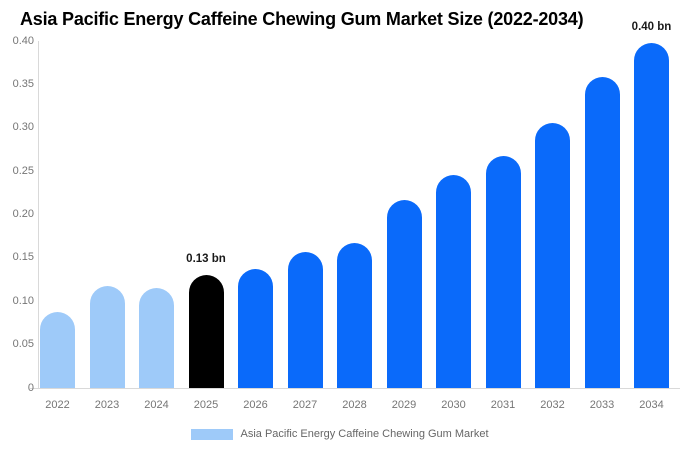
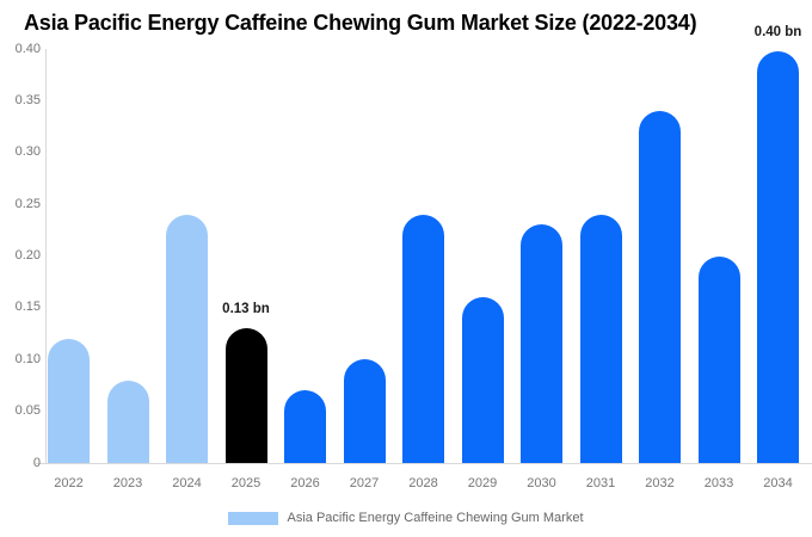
2022: 0.09 -> 0.12
2023: 0.12 -> 0.08
2024: 0.12 -> 0.24
2026: 0.14 -> 0.07
2027: 0.16 -> 0.10
2028: 0.17 -> 0.24
2029: 0.22 -> 0.16
2030: 0.25 -> 0.23
2031: 0.27 -> 0.24
2032: 0.31 -> 0.34
2033: 0.36 -> 0.20
